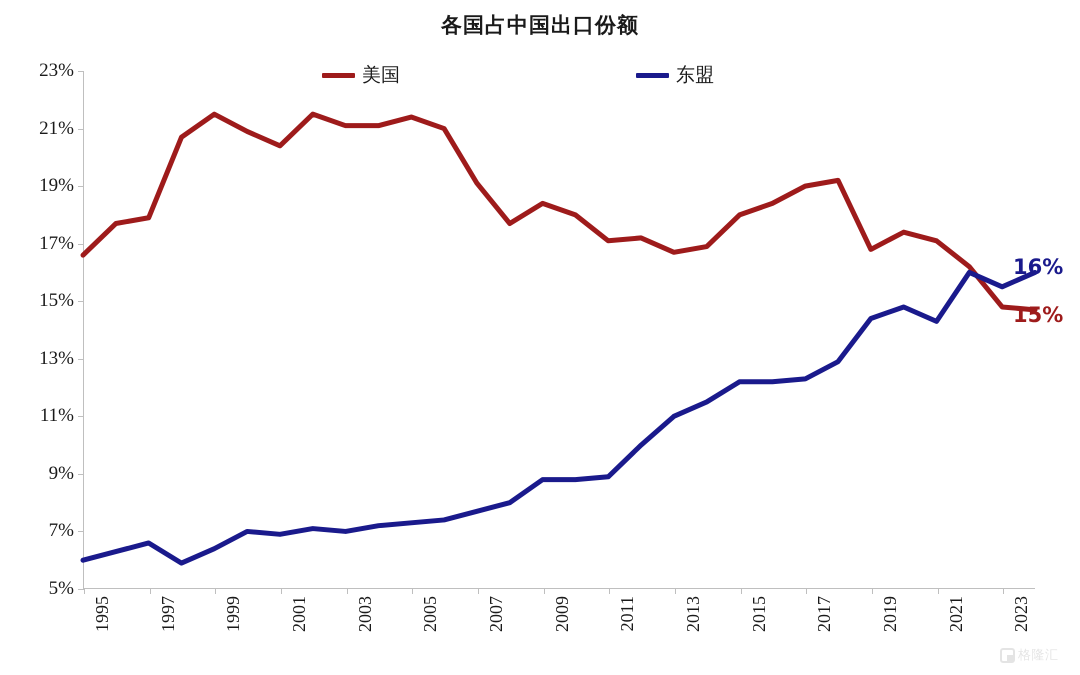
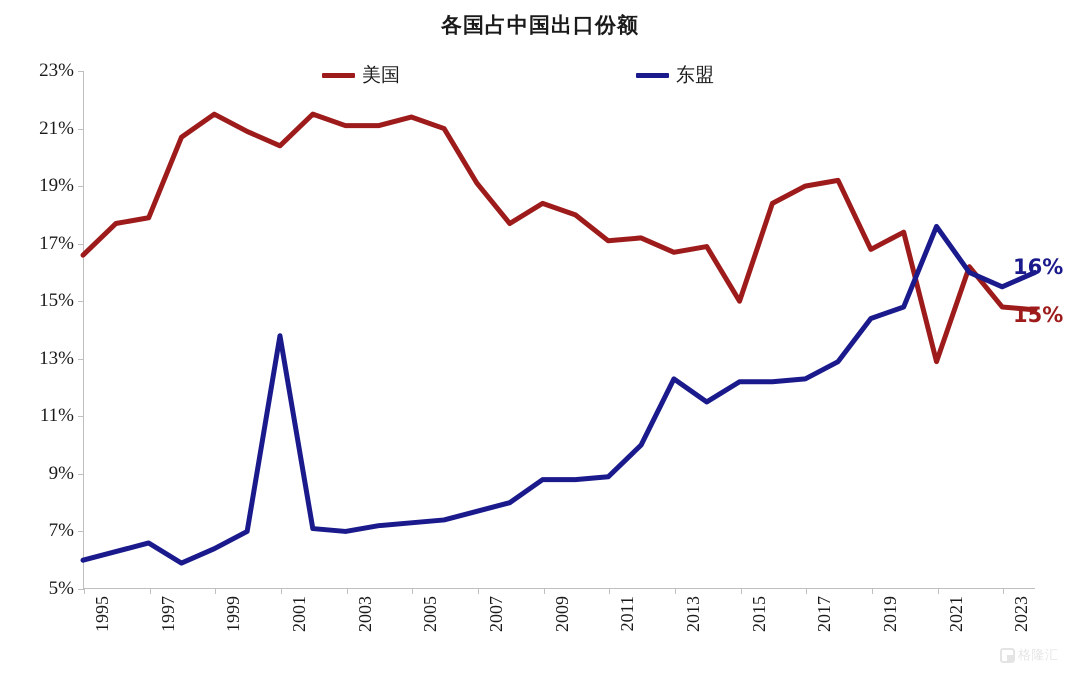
东盟/2001: 6.9% -> 13.8%
东盟/2013: 11.0% -> 12.3%
美国/2015: 18.0% -> 15.0%
美国/2021: 17.1% -> 12.9%
东盟/2021: 14.3% -> 17.6%
